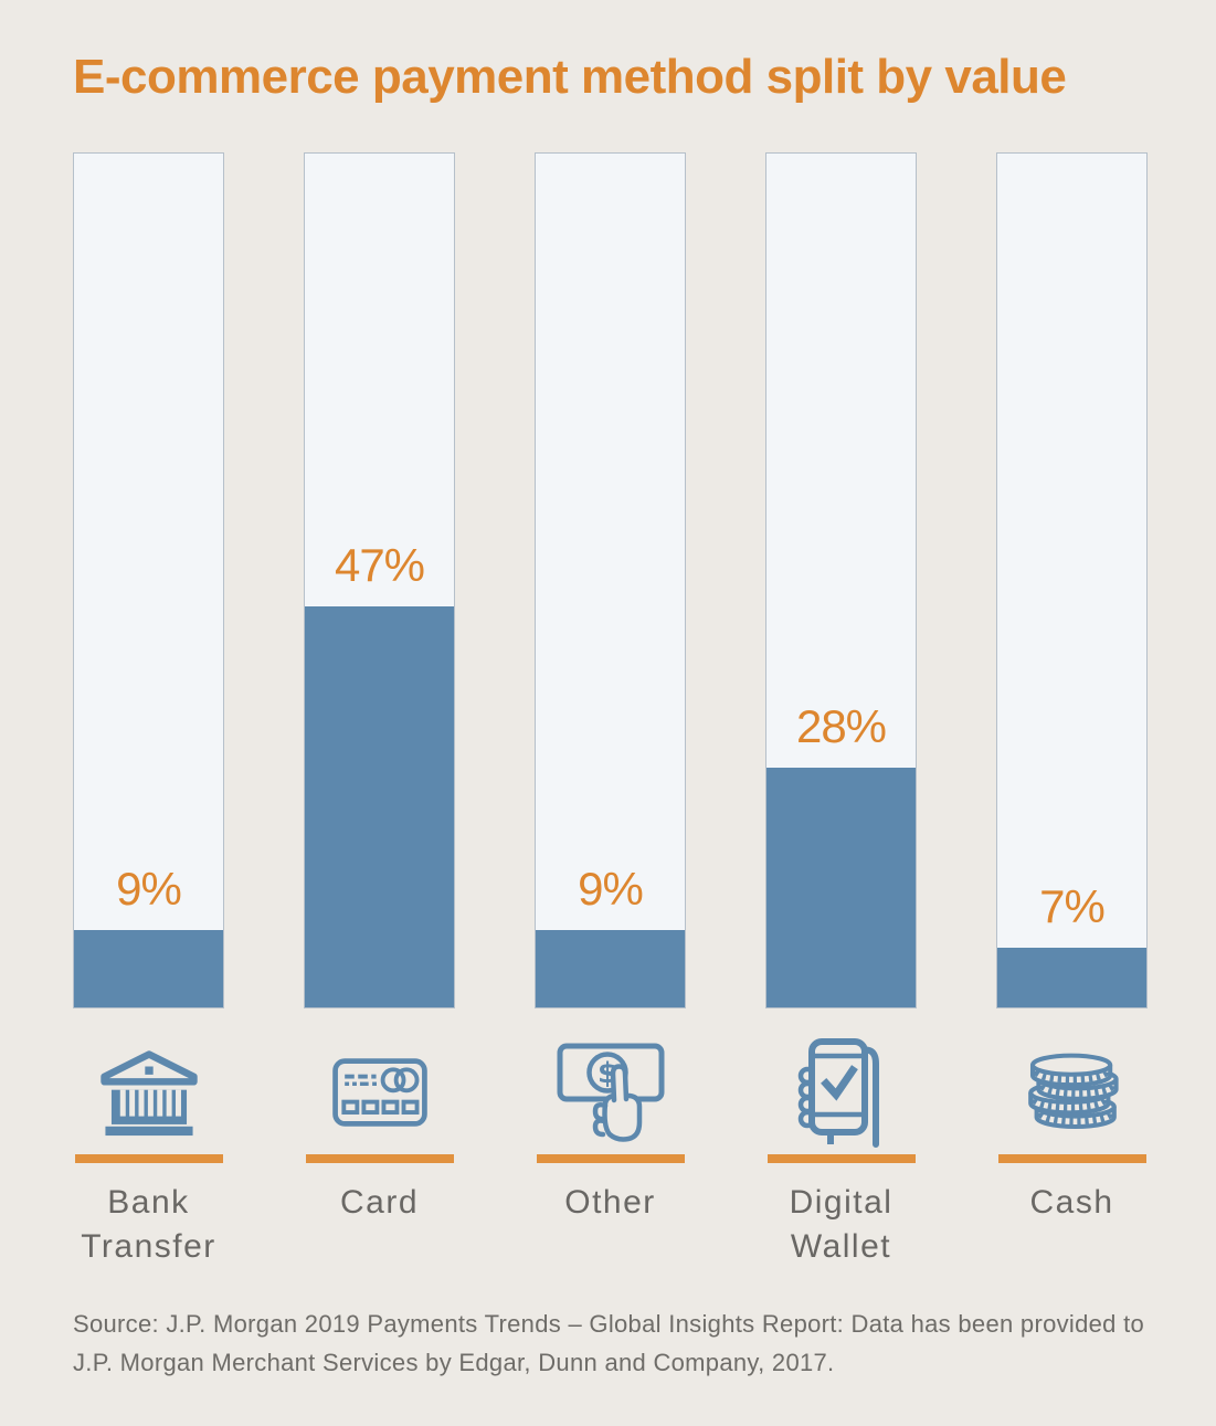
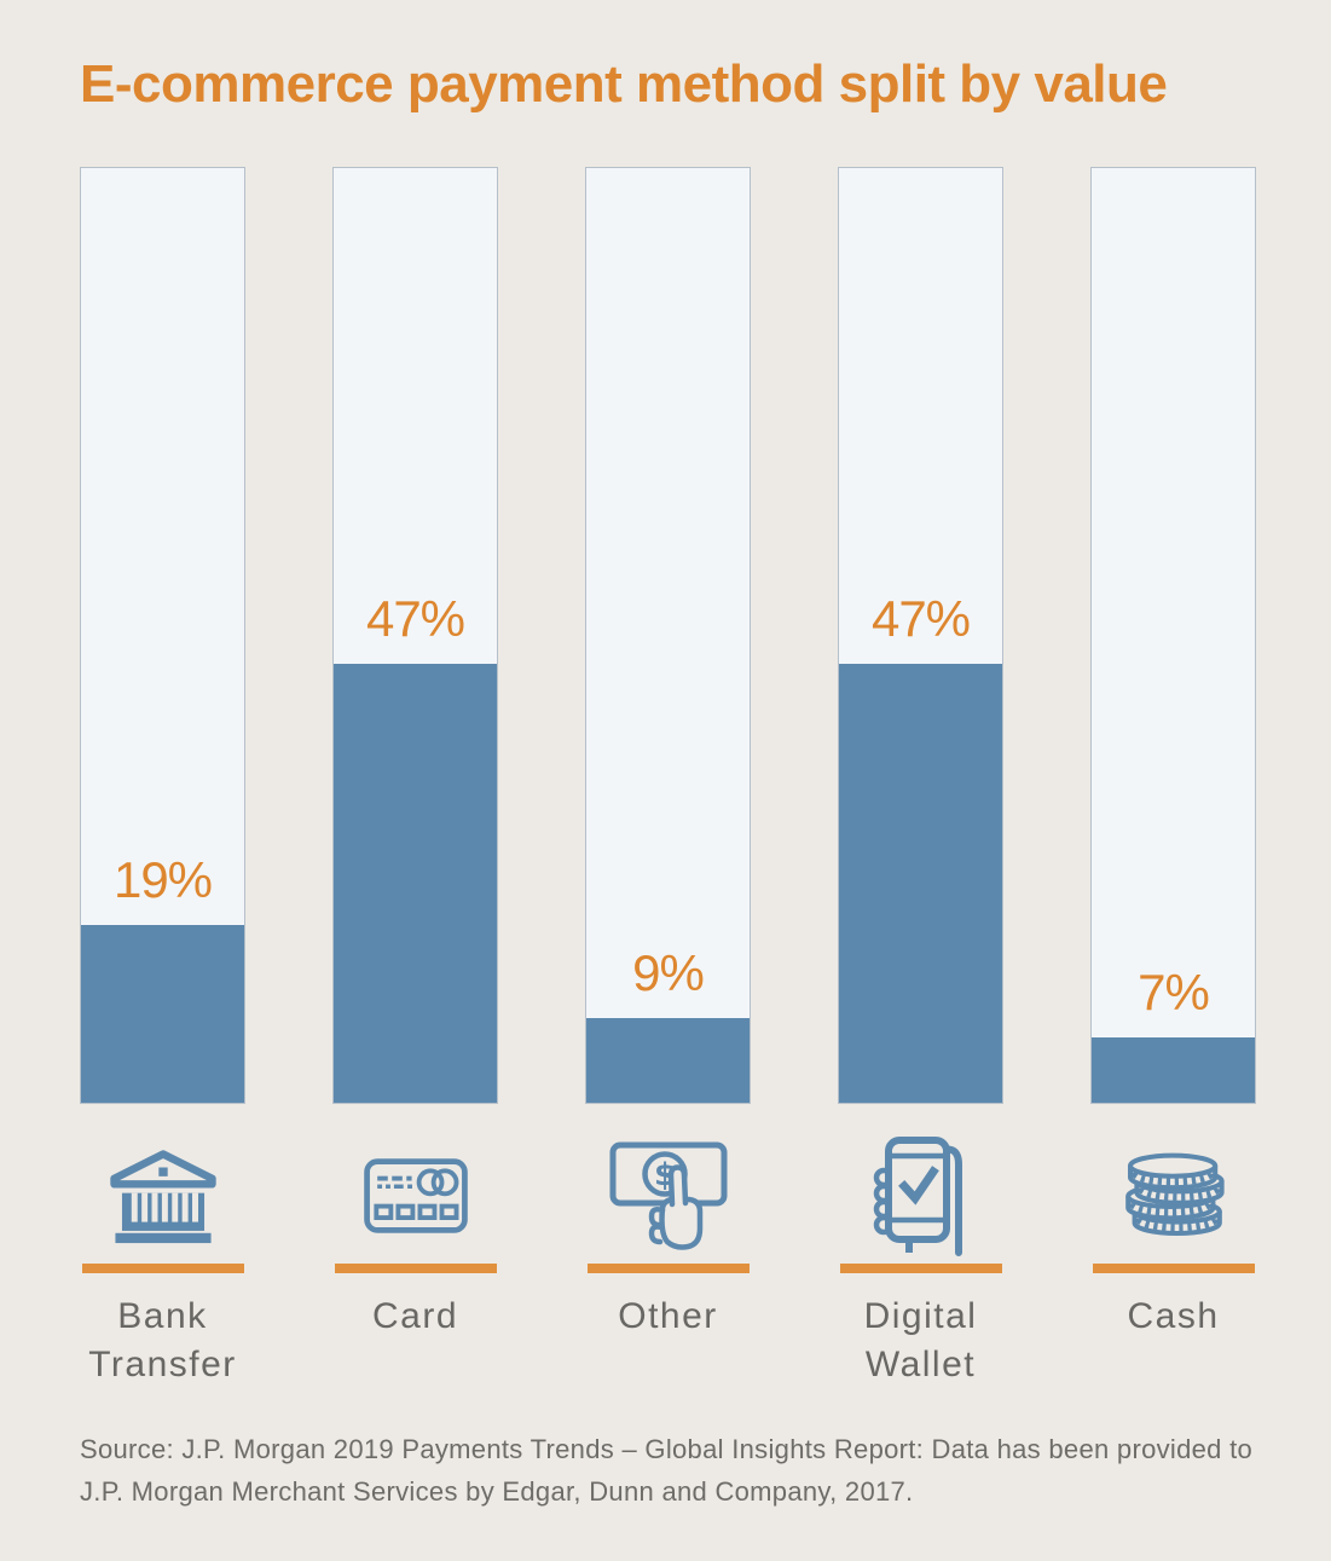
Bank Transfer: 9% -> 19%
Digital Wallet: 28% -> 47%
